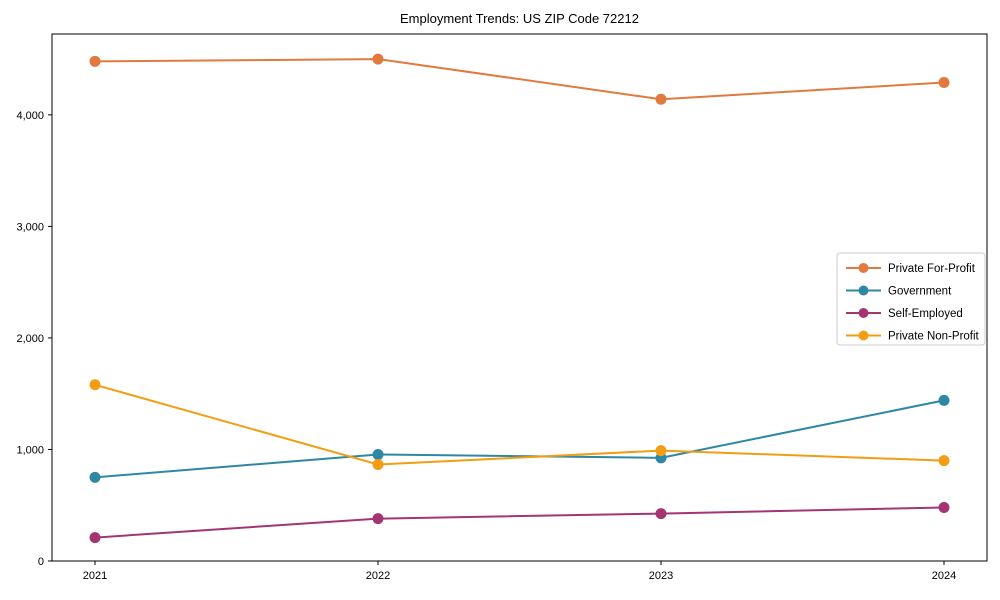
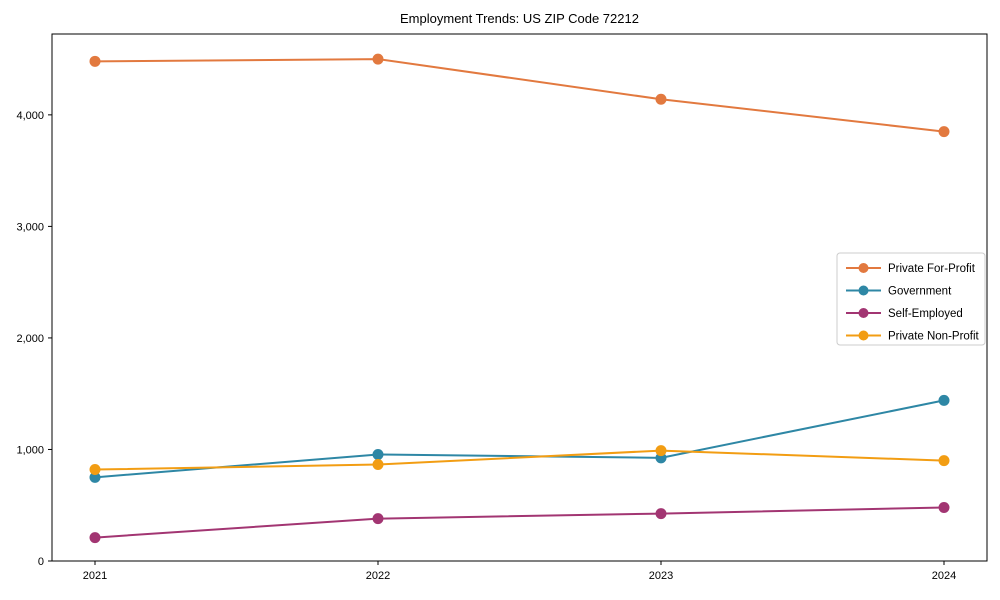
Private Non-Profit/2021: 1580 -> 820
Private For-Profit/2024: 4290 -> 3850
